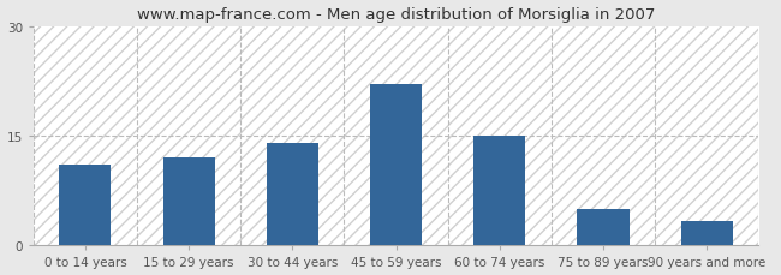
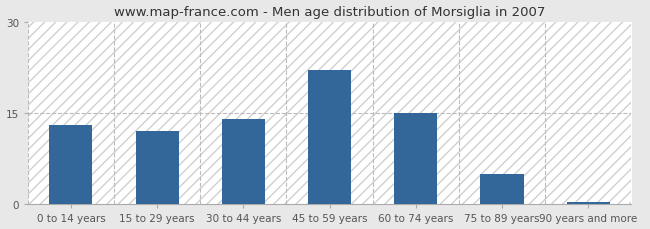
0 to 14 years: 11.0 -> 13.0
90 years and more: 3.4 -> 0.4
